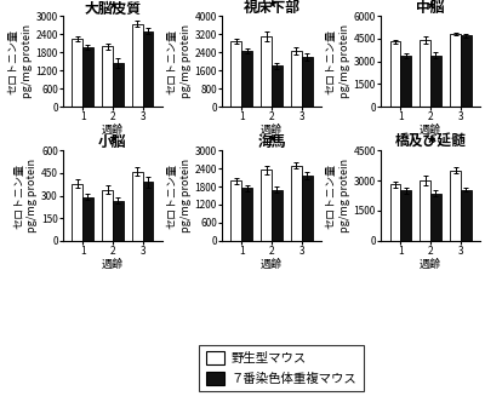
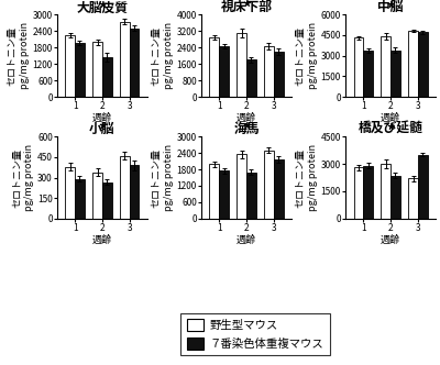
橋及び延髄/７番染色体重複マウス/1: 2500 -> 2900
橋及び延髄/野生型マウス/3: 3500 -> 2200
橋及び延髄/７番染色体重複マウス/3: 2600 -> 3500
